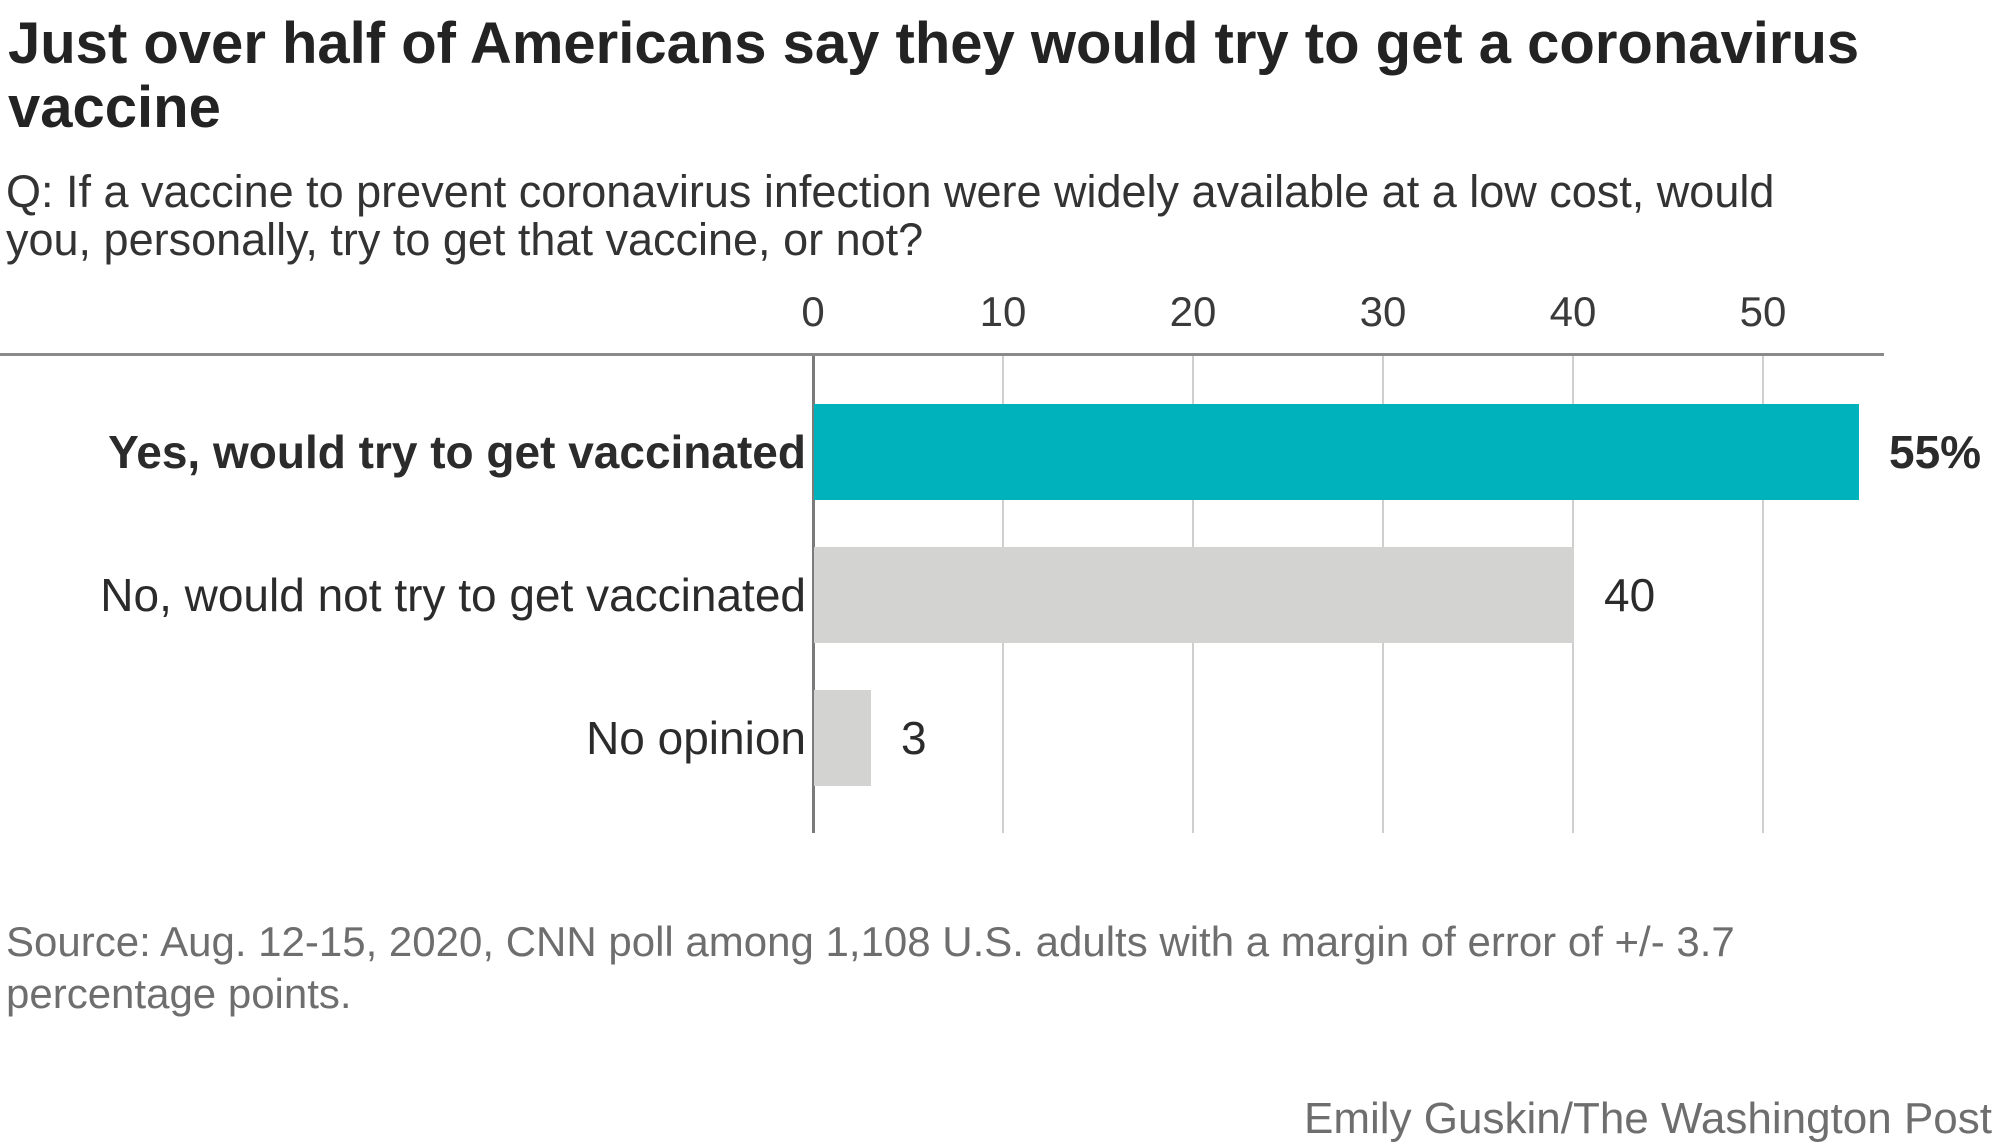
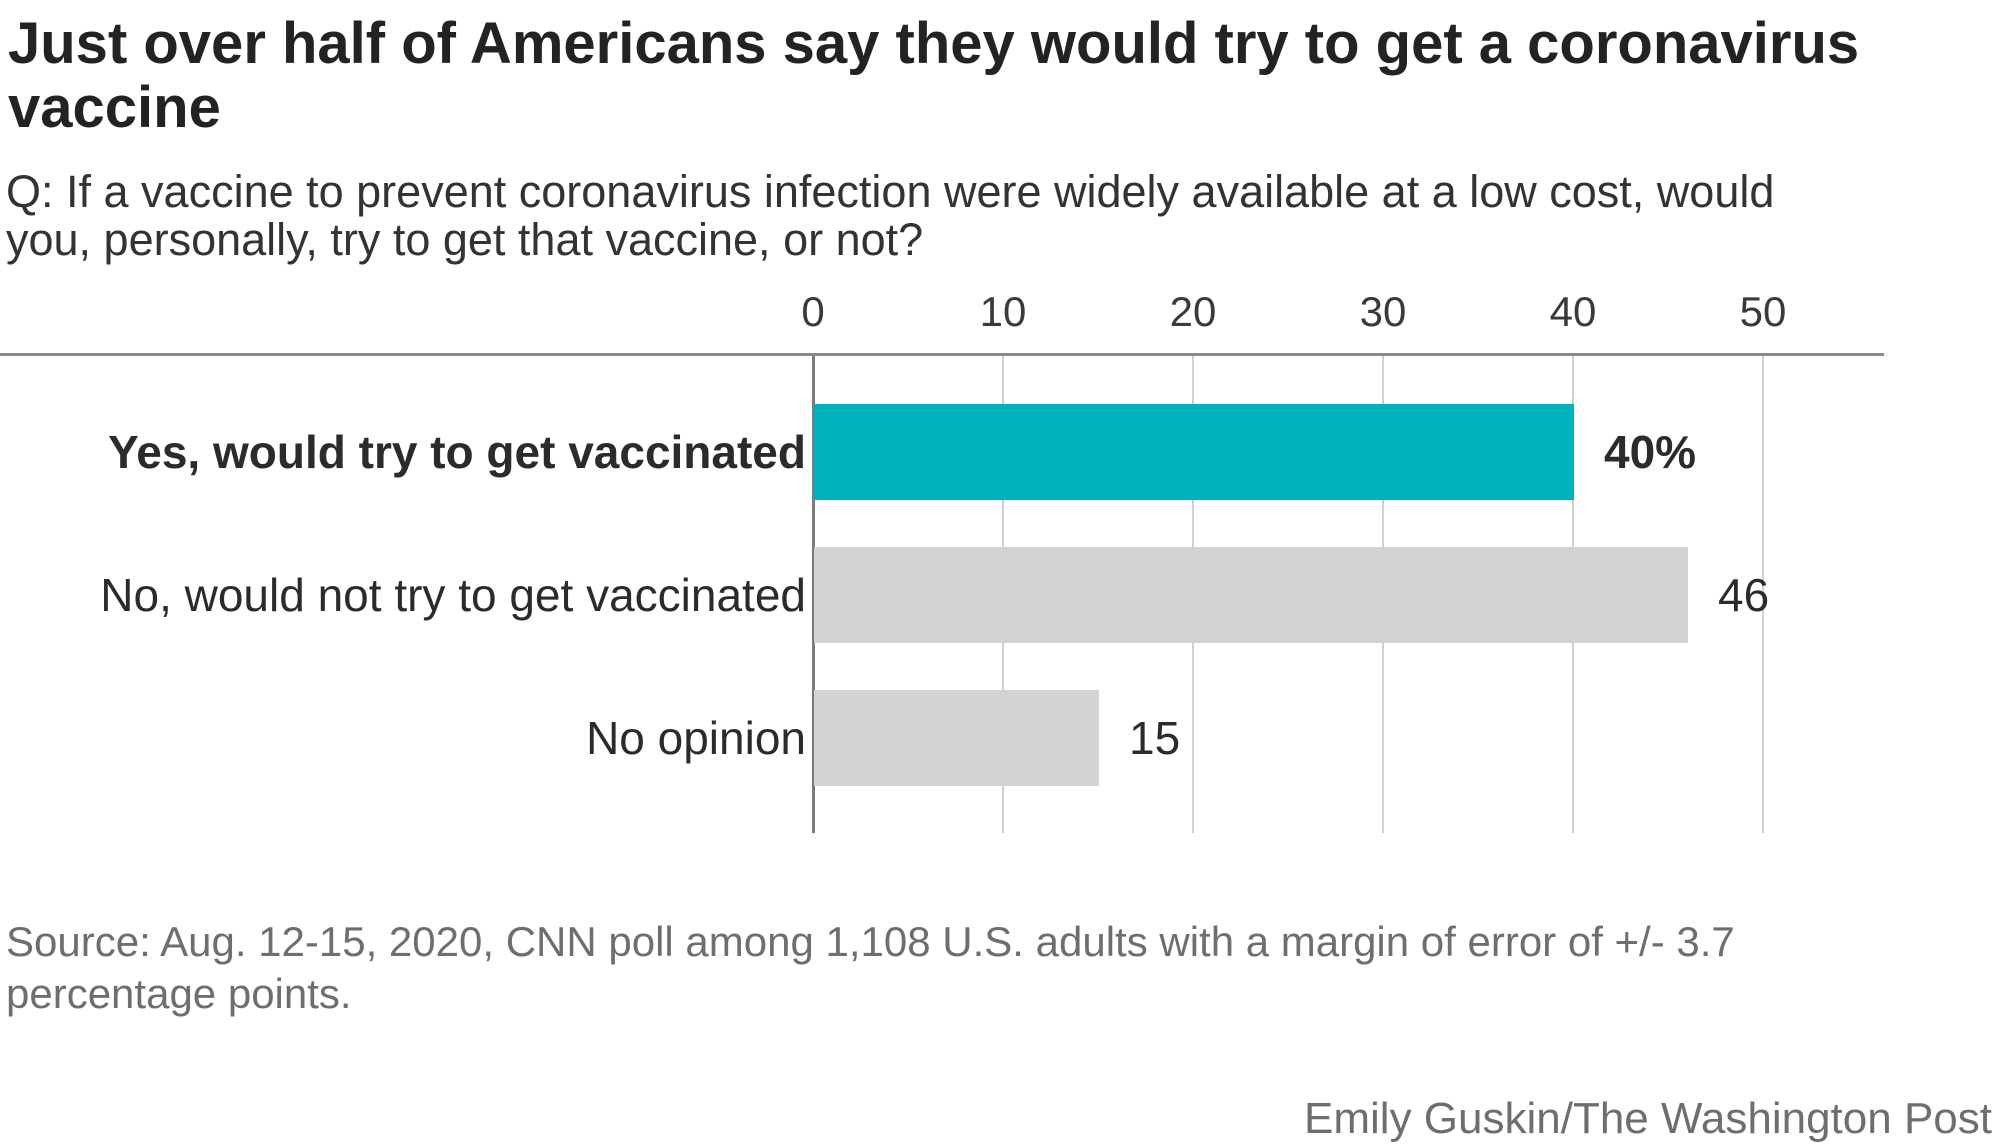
Yes, would try to get vaccinated: 55% -> 40%
No, would not try to get vaccinated: 40 -> 46
No opinion: 3 -> 15
